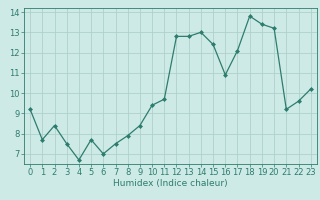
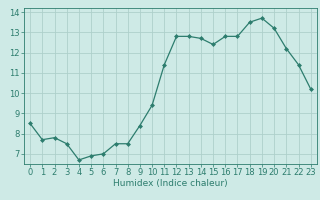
0: 9.2 -> 8.5
2: 8.4 -> 7.8
5: 7.7 -> 6.9
8: 7.9 -> 7.5
11: 9.7 -> 11.4
14: 13.0 -> 12.7
16: 10.9 -> 12.8
17: 12.1 -> 12.8
18: 13.8 -> 13.5
19: 13.4 -> 13.7
21: 9.2 -> 12.2
22: 9.6 -> 11.4
